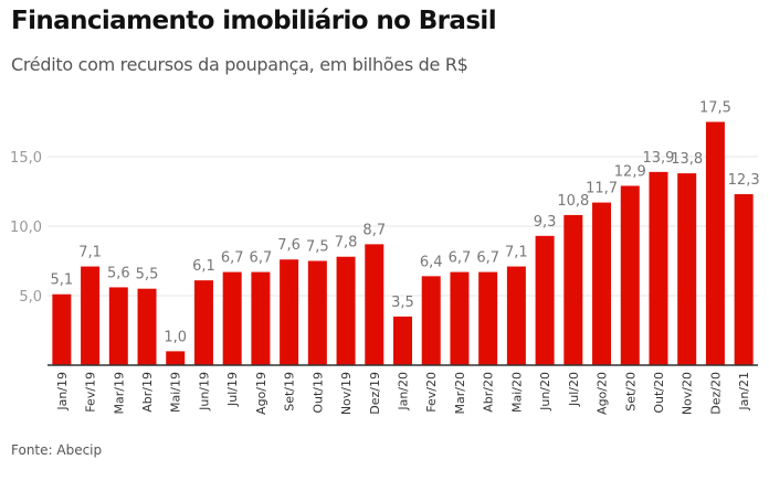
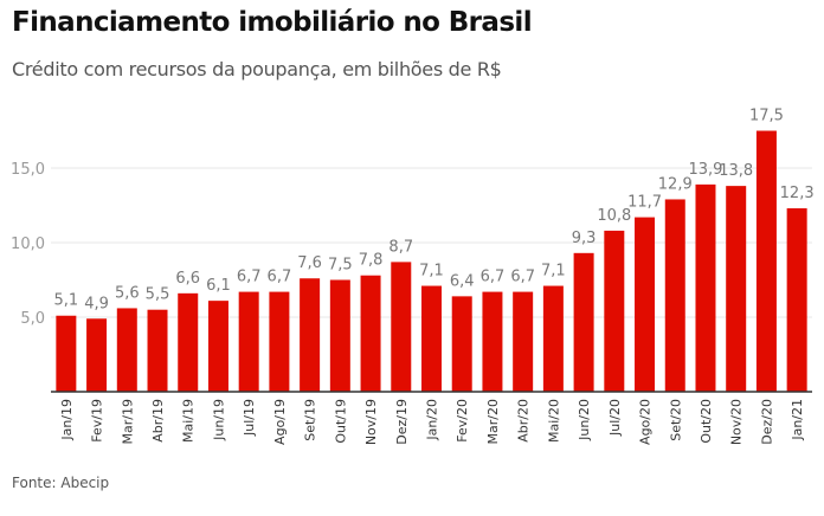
Fev/19: 7,1 -> 4,9
Mai/19: 1,0 -> 6,6
Jan/20: 3,5 -> 7,1
